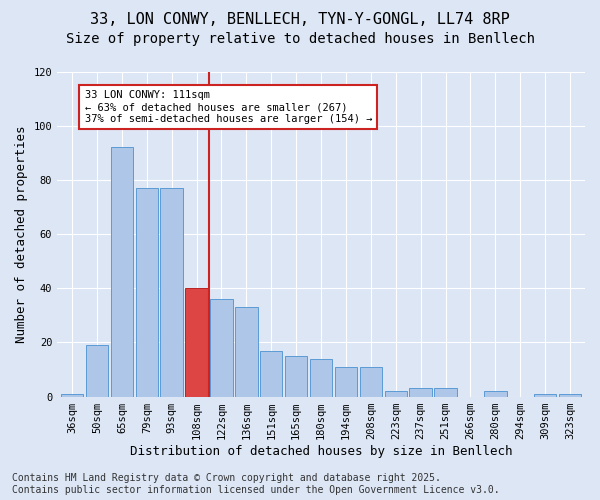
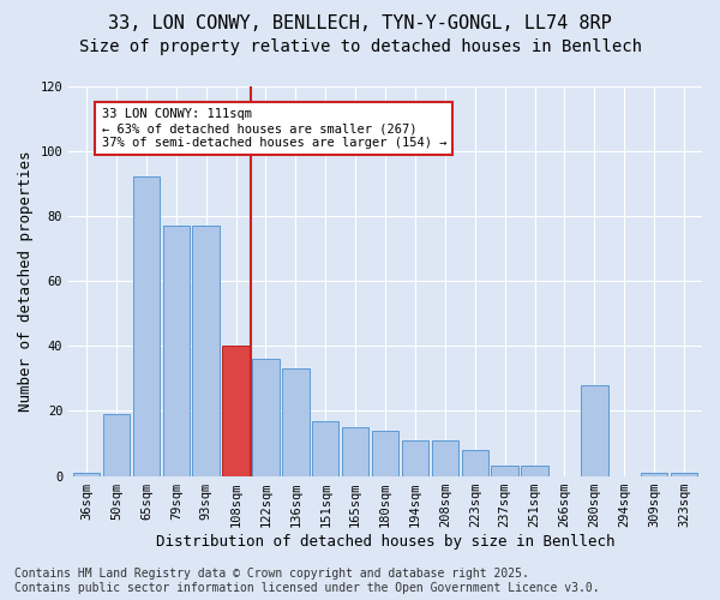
223sqm: 2 -> 8
280sqm: 2 -> 28
